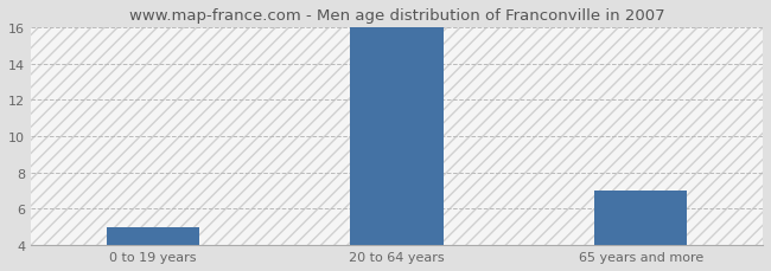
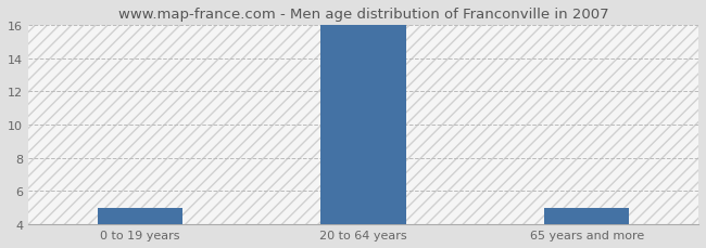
65 years and more: 7 -> 5
